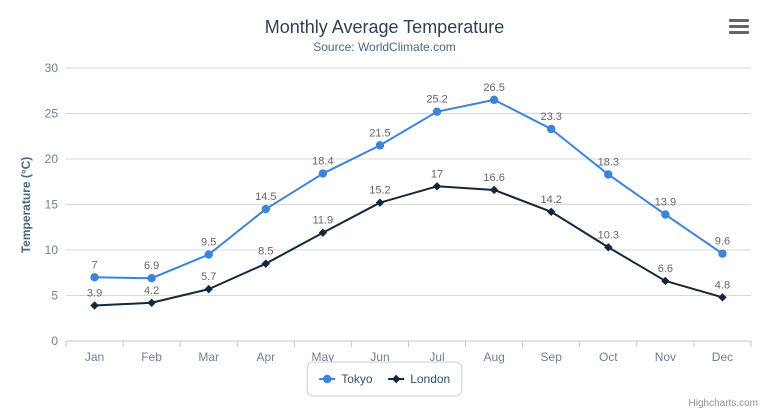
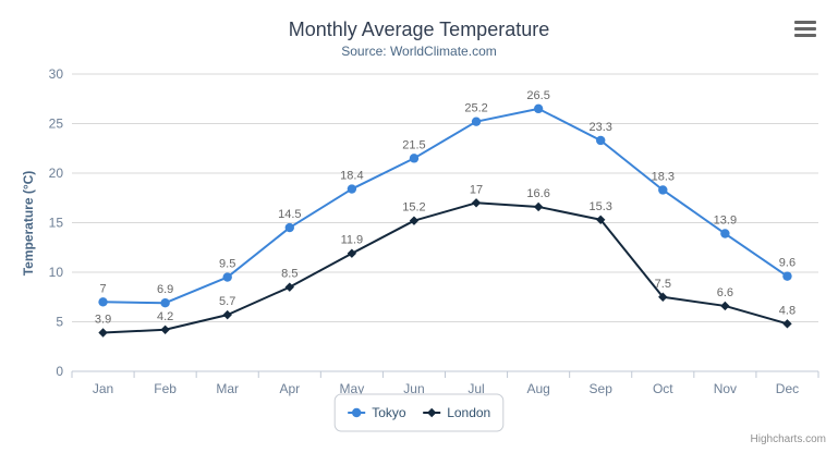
London/Sep: 14.2 -> 15.3
London/Oct: 10.3 -> 7.5
